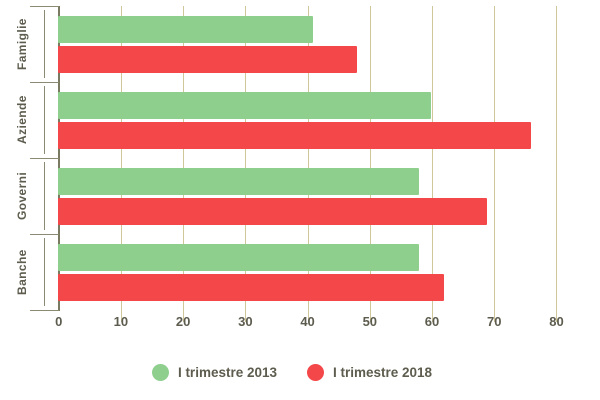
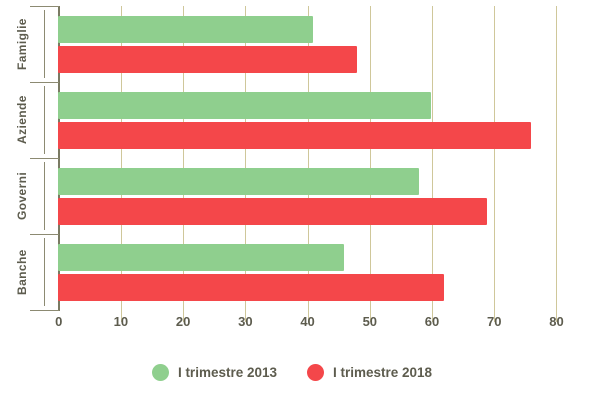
I trimestre 2013/Banche: 58 -> 46
